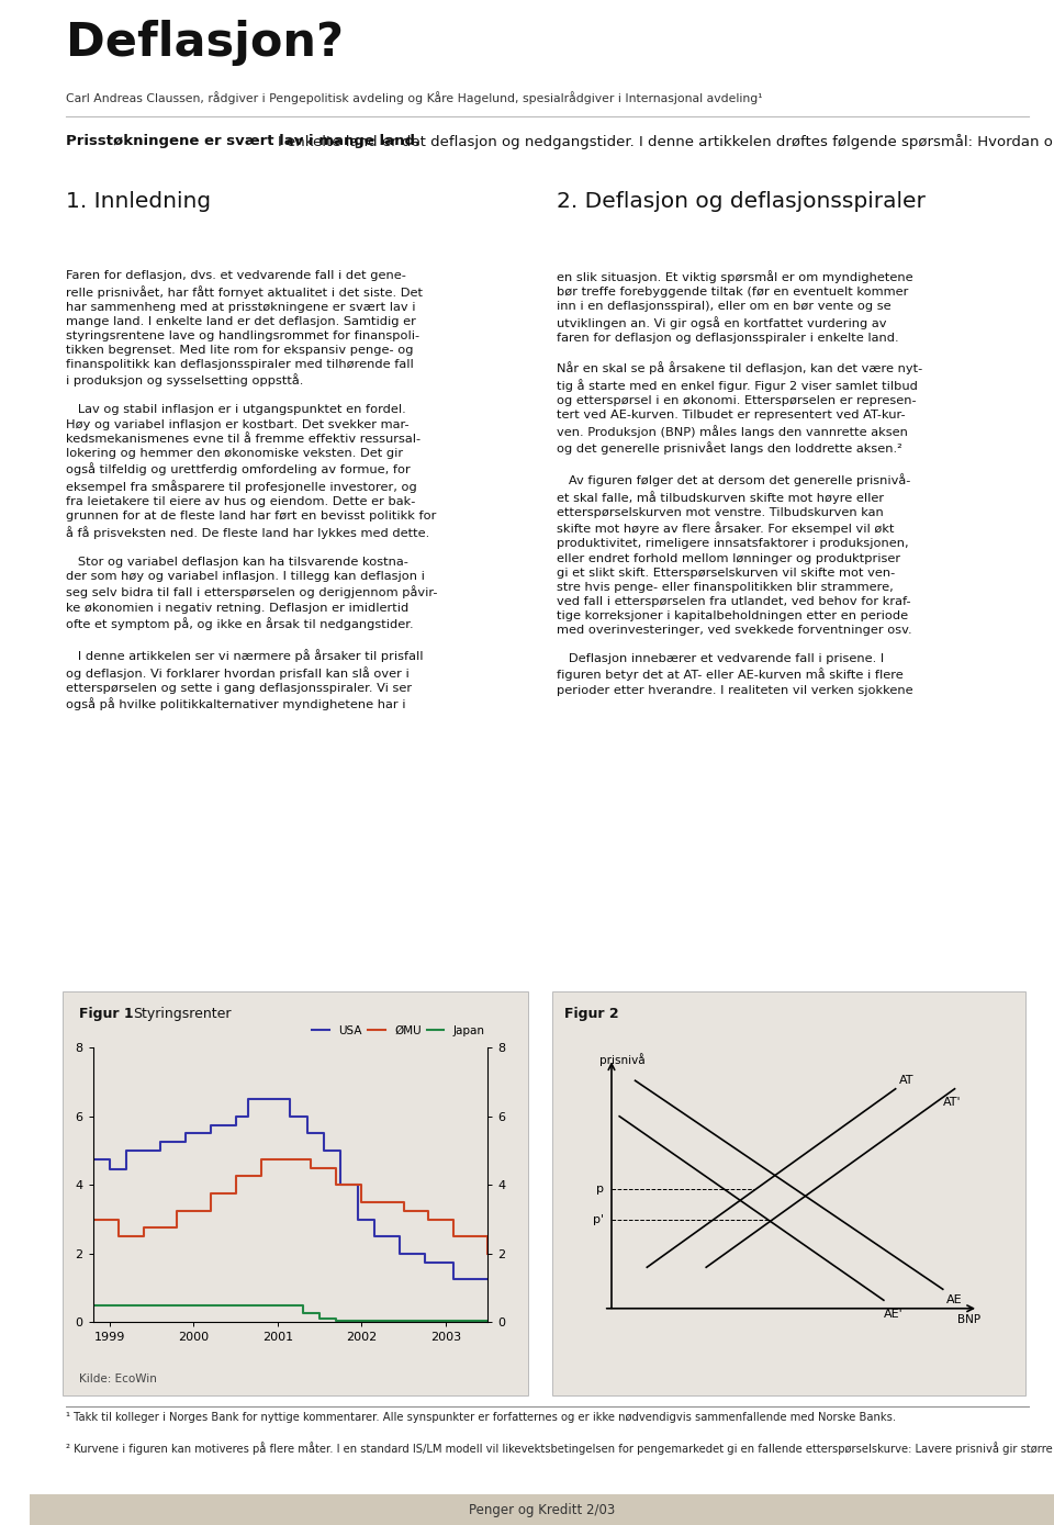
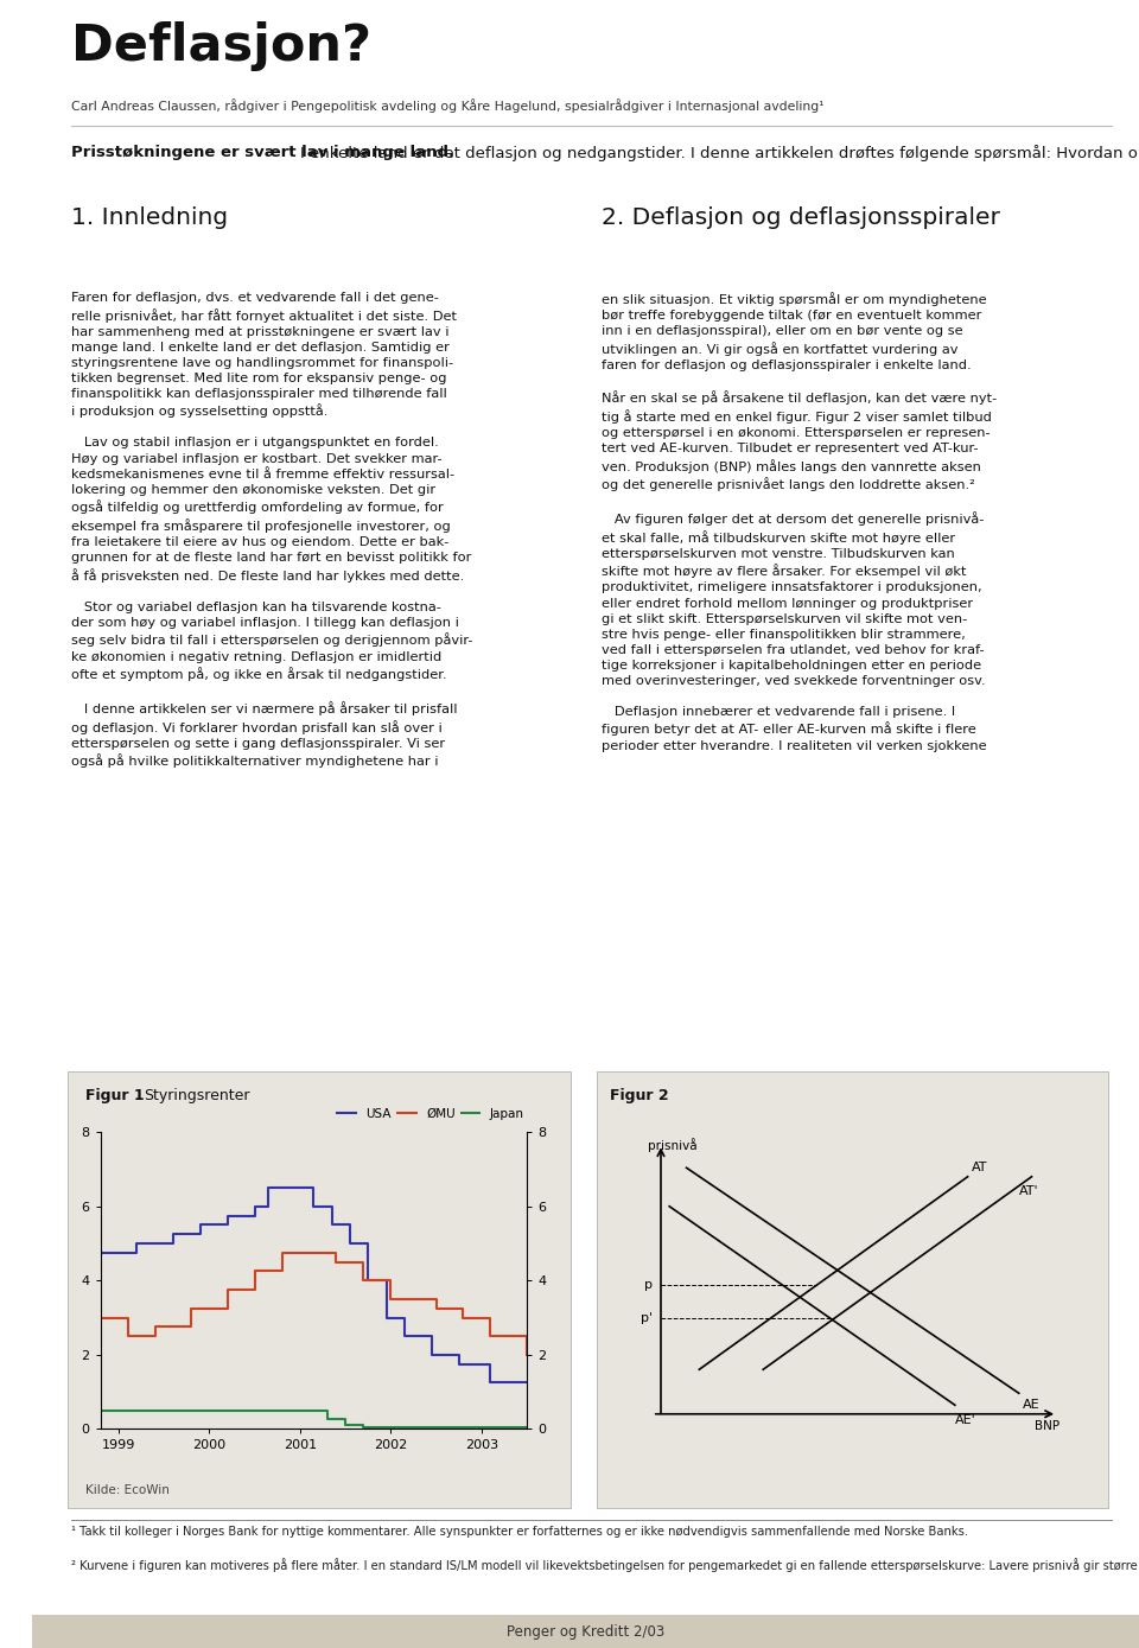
USA/1999: 4.45 -> 4.75
